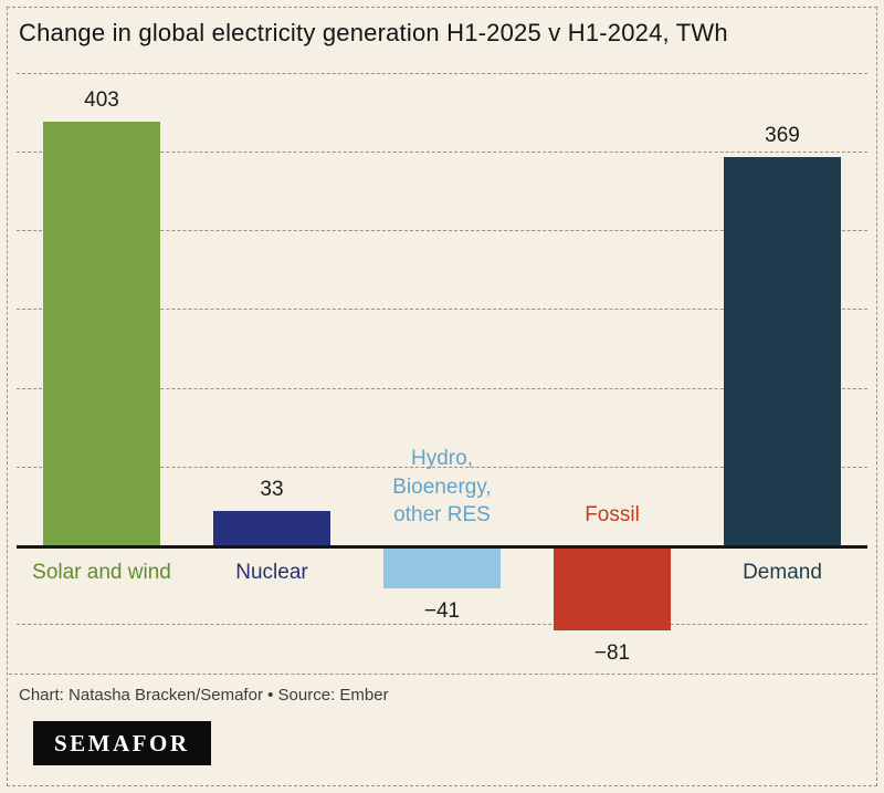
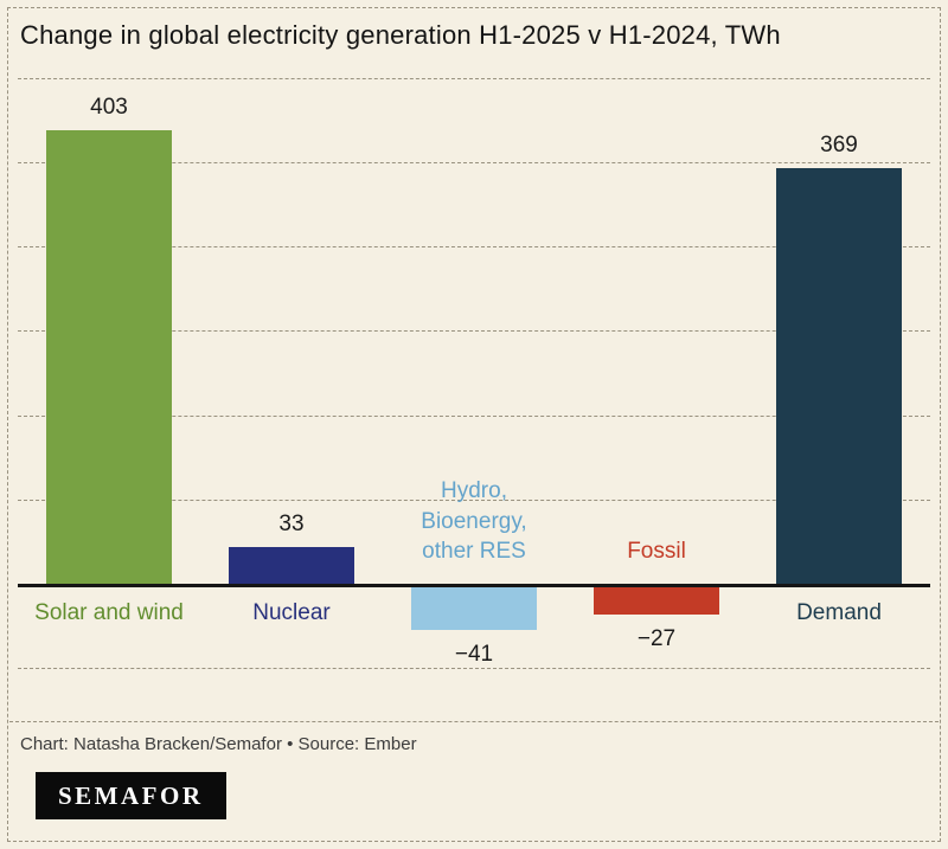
Fossil: −81 -> −27
